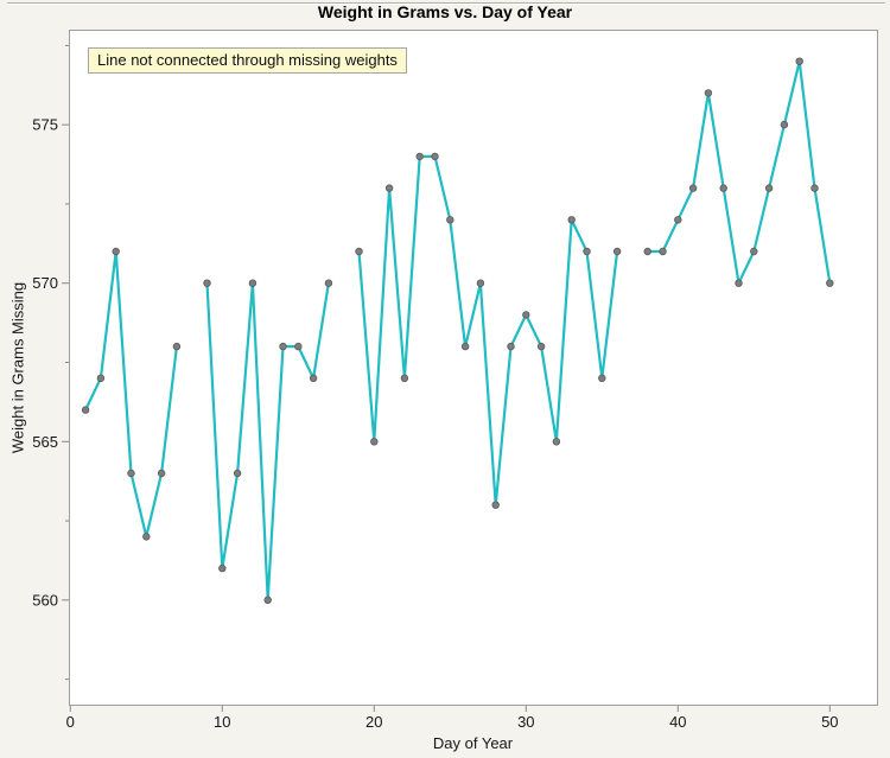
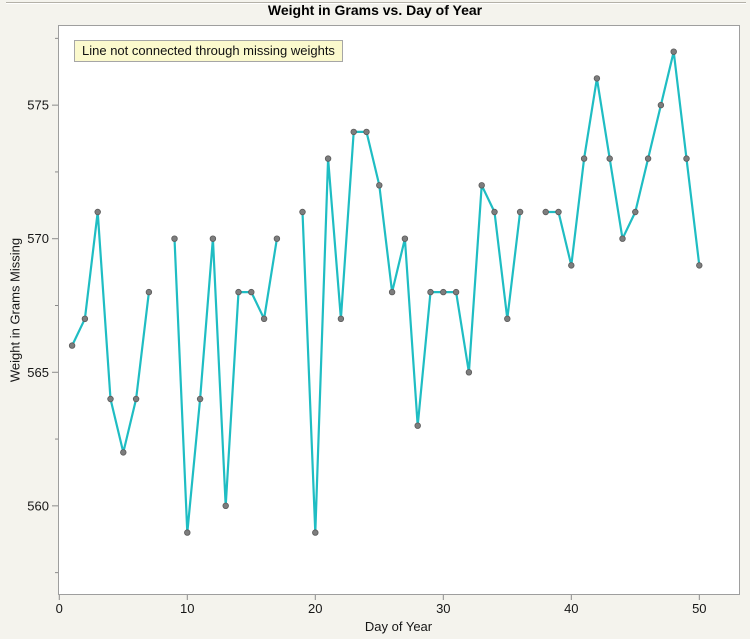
10: 561 -> 559
20: 565 -> 559
30: 569 -> 568
40: 572 -> 569
50: 570 -> 569
